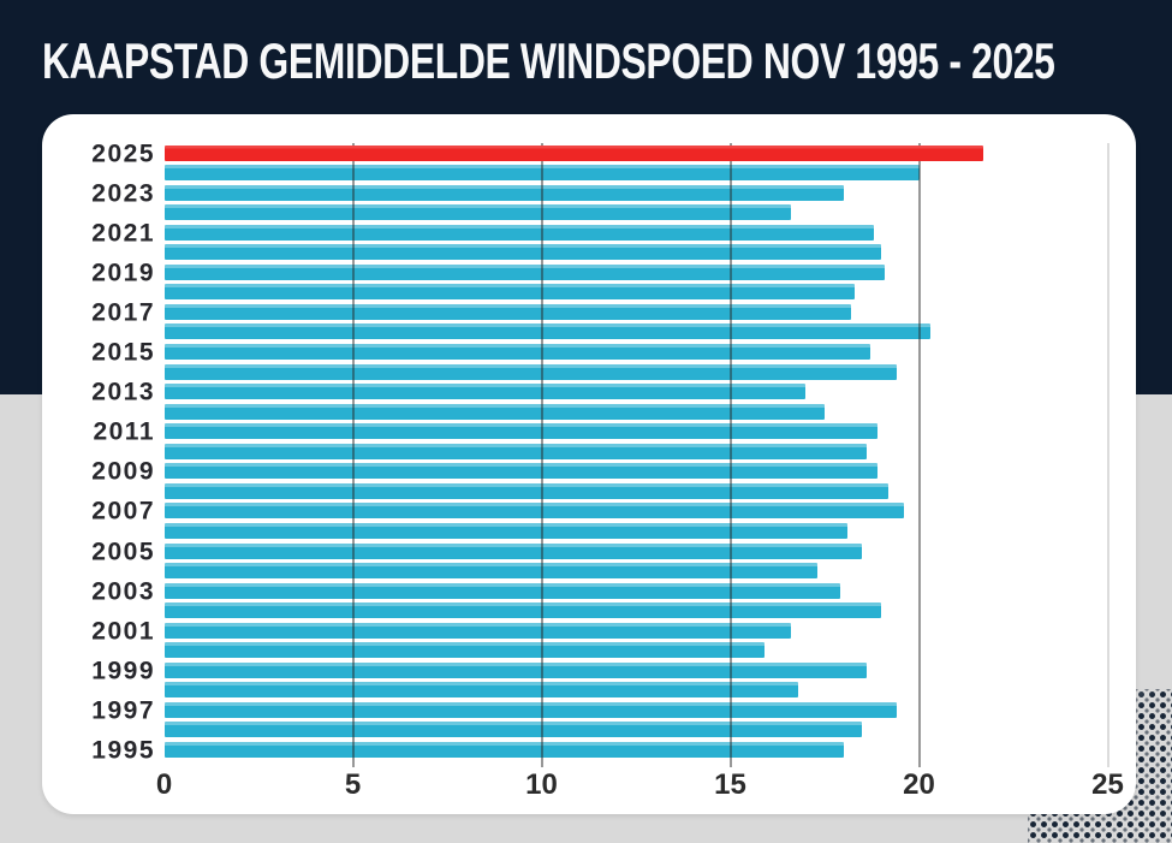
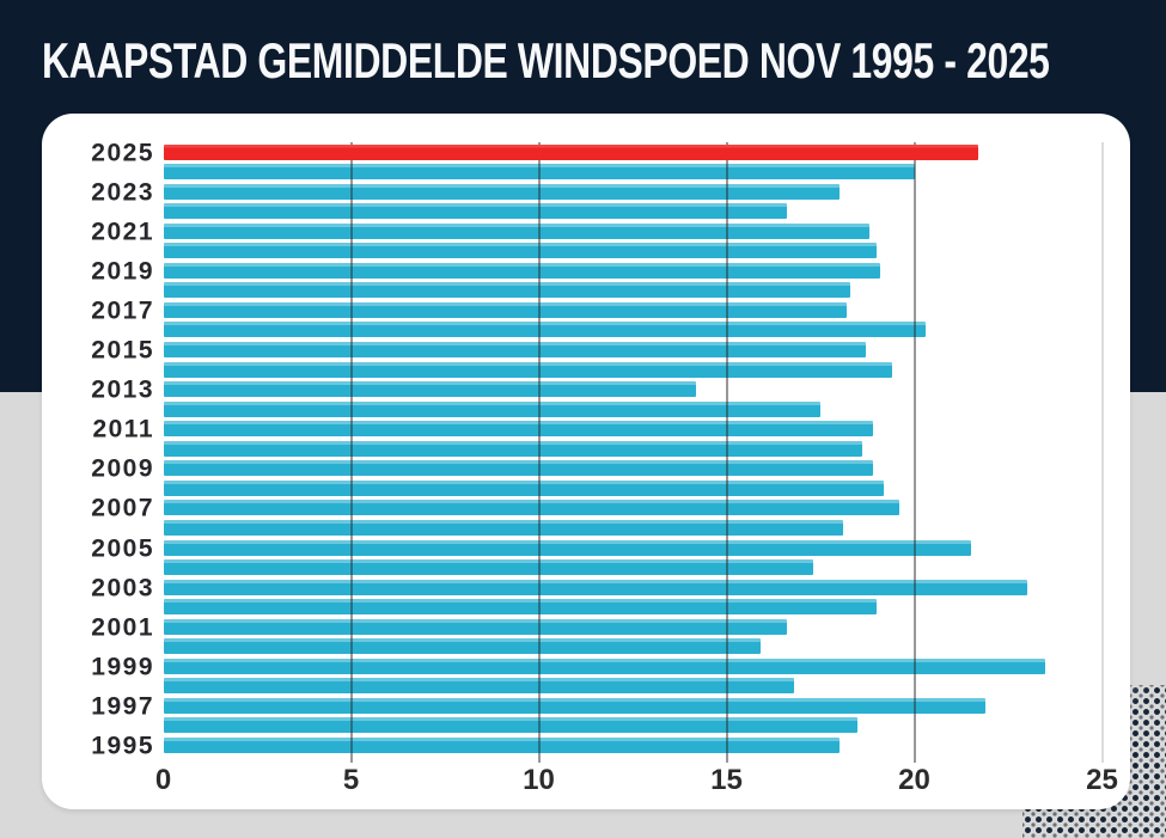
2013: 17.0 -> 14.2
2005: 18.5 -> 21.5
2003: 17.9 -> 23.0
1999: 18.6 -> 23.5
1997: 19.4 -> 21.9
